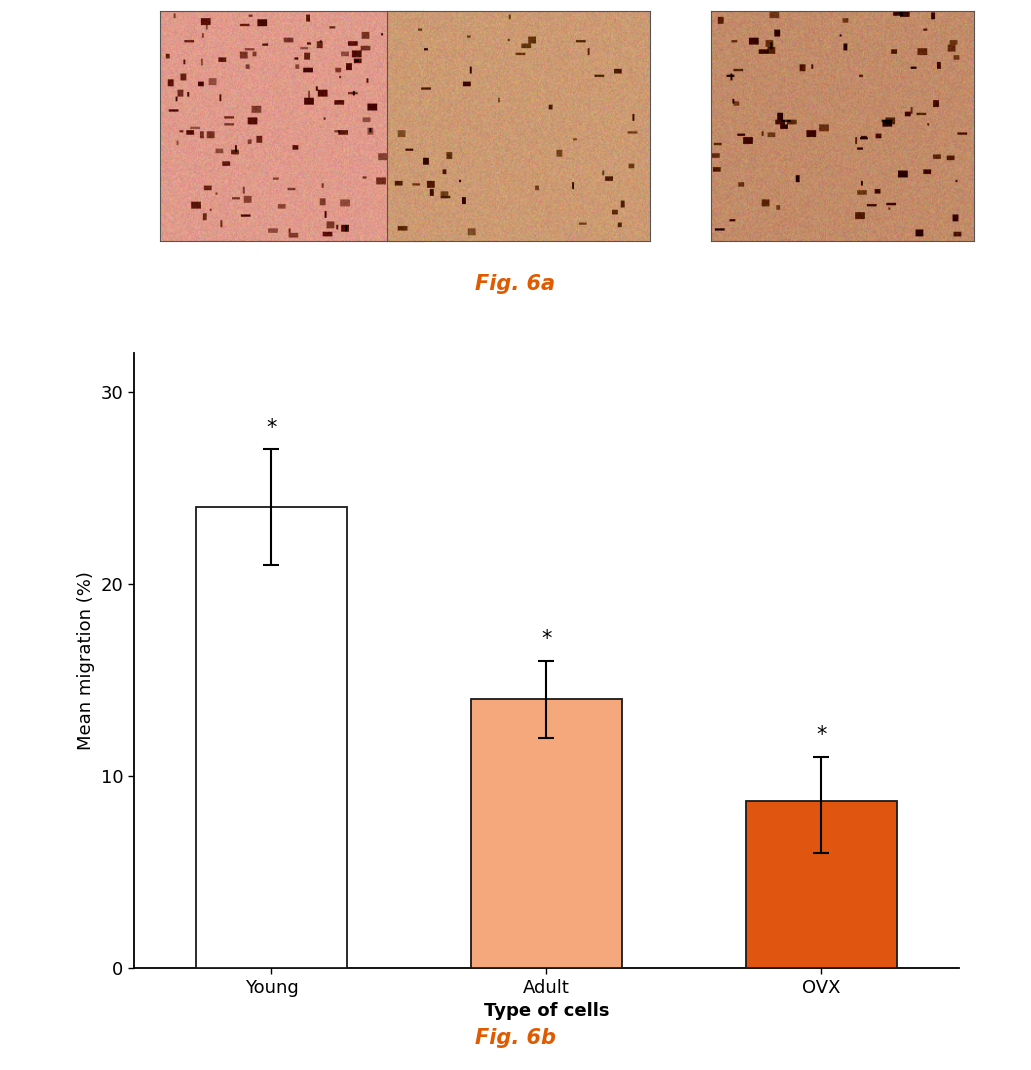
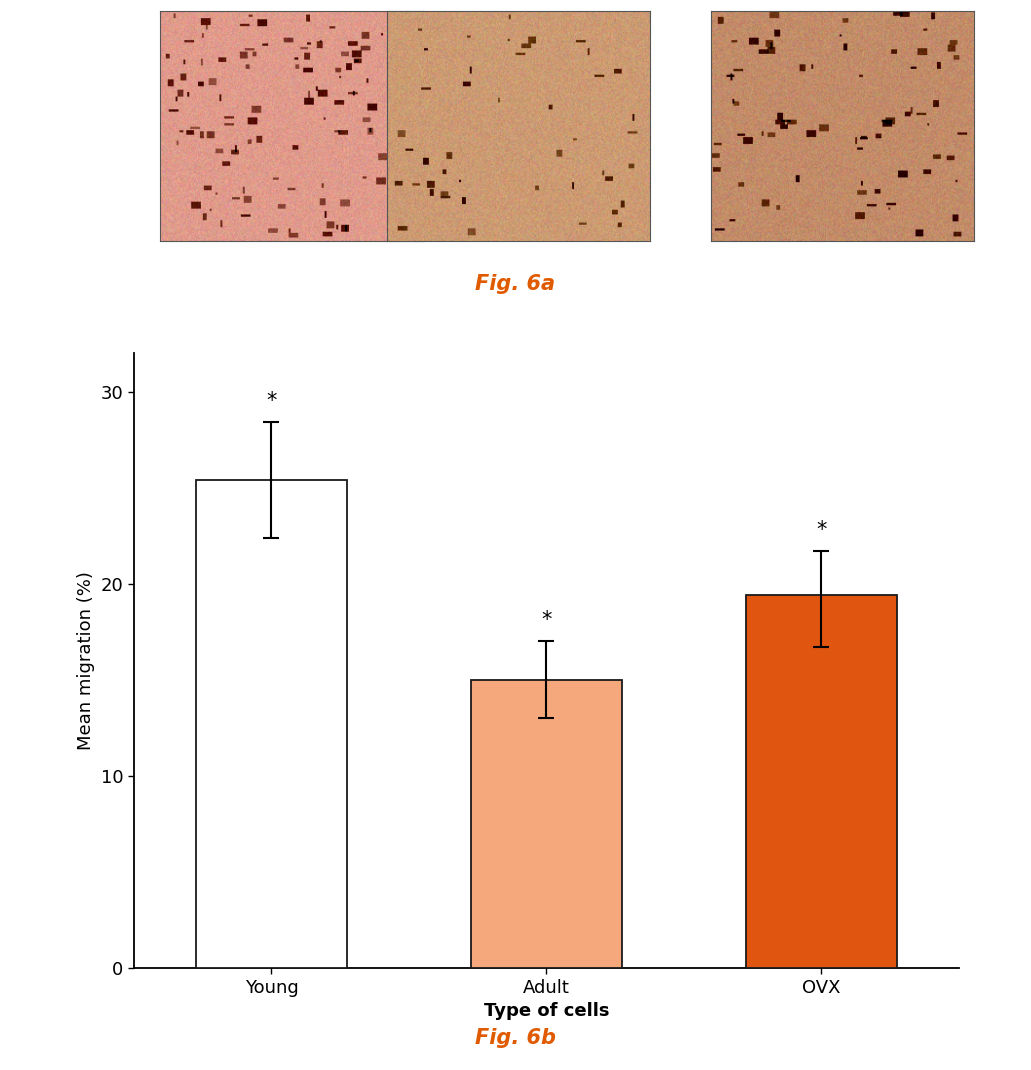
Young: 24.0 -> 25.4
Adult: 14.0 -> 15.0
OVX: 8.7 -> 19.4
